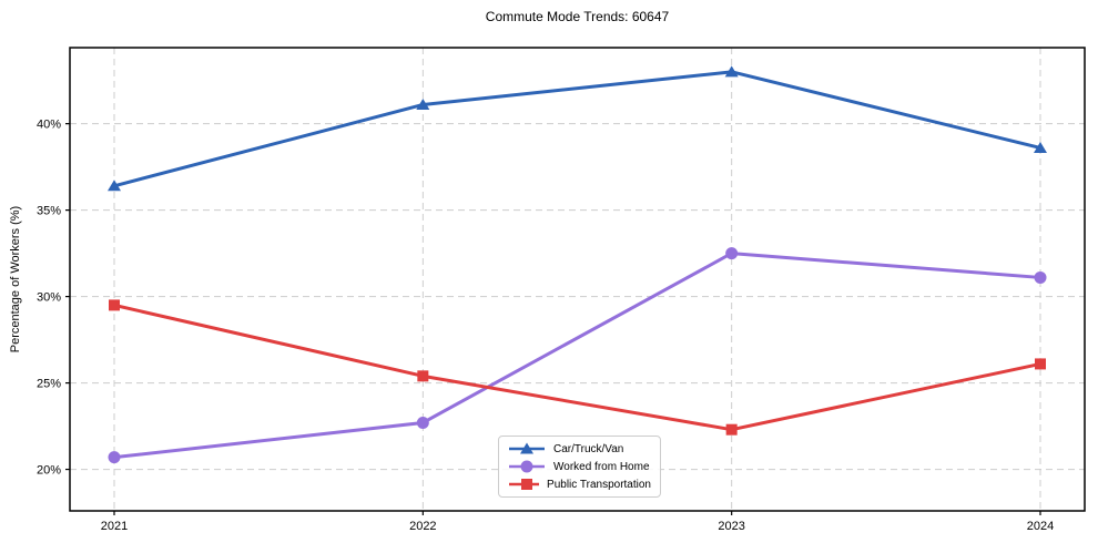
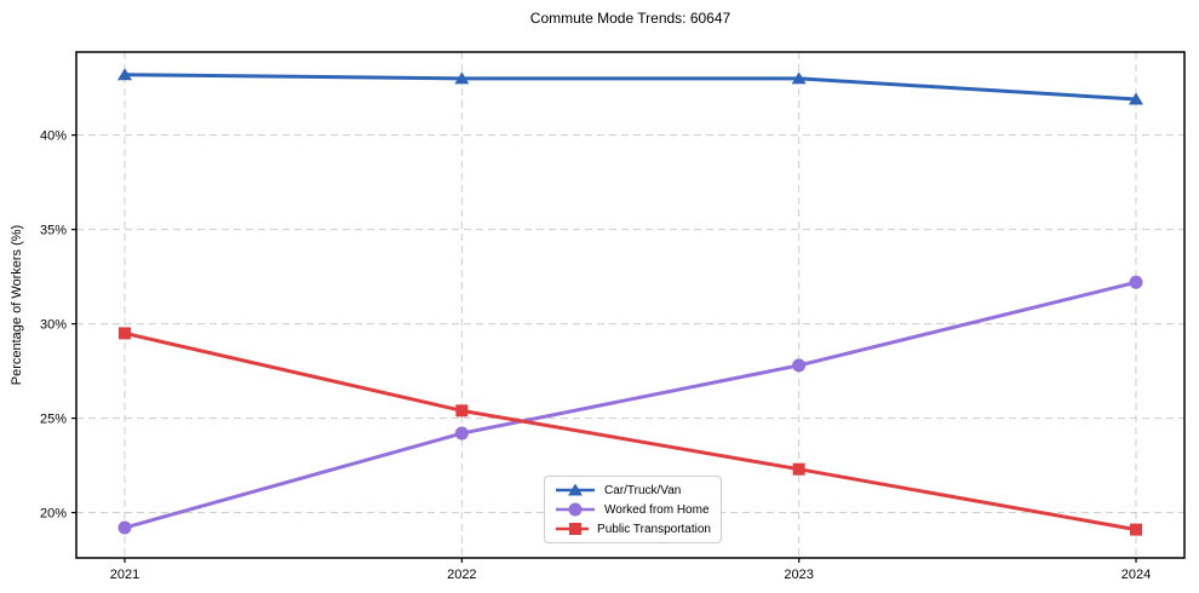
Car/Truck/Van/2021: 36.4% -> 43.2%
Worked from Home/2021: 20.7% -> 19.2%
Car/Truck/Van/2022: 41.1% -> 43.0%
Worked from Home/2022: 22.7% -> 24.2%
Worked from Home/2023: 32.5% -> 27.8%
Car/Truck/Van/2024: 38.6% -> 41.9%
Worked from Home/2024: 31.1% -> 32.2%
Public Transportation/2024: 26.1% -> 19.1%
